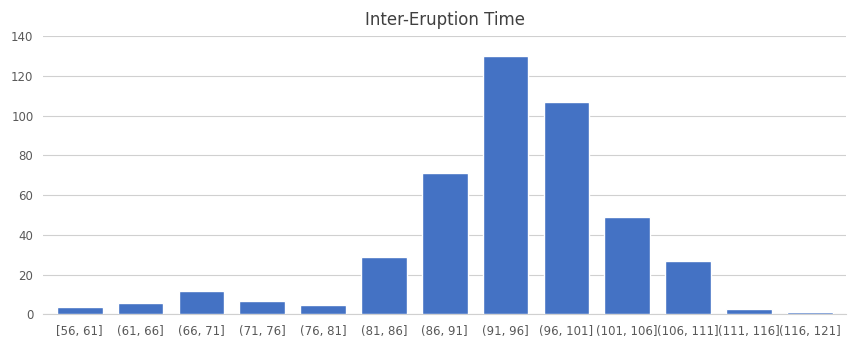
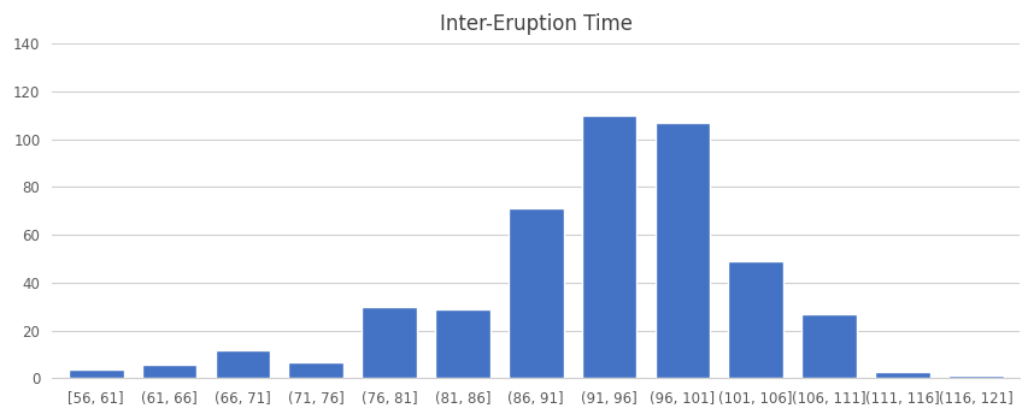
(76, 81]: 5 -> 30
(91, 96]: 130 -> 110
